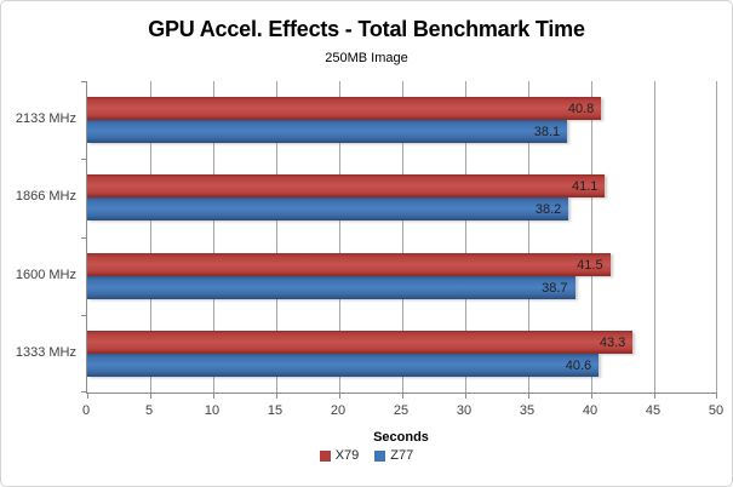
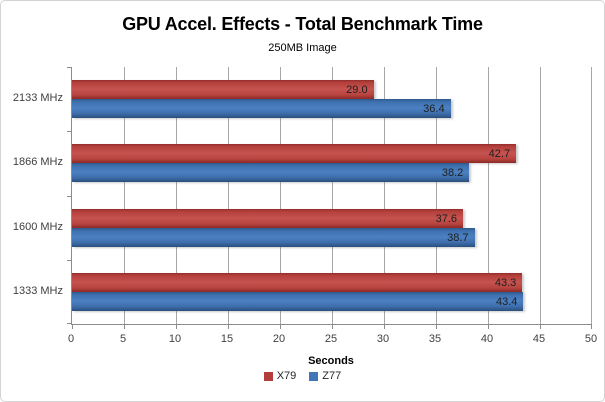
X79/2133 MHz: 40.8 -> 29.0
Z77/2133 MHz: 38.1 -> 36.4
X79/1866 MHz: 41.1 -> 42.7
X79/1600 MHz: 41.5 -> 37.6
Z77/1333 MHz: 40.6 -> 43.4
